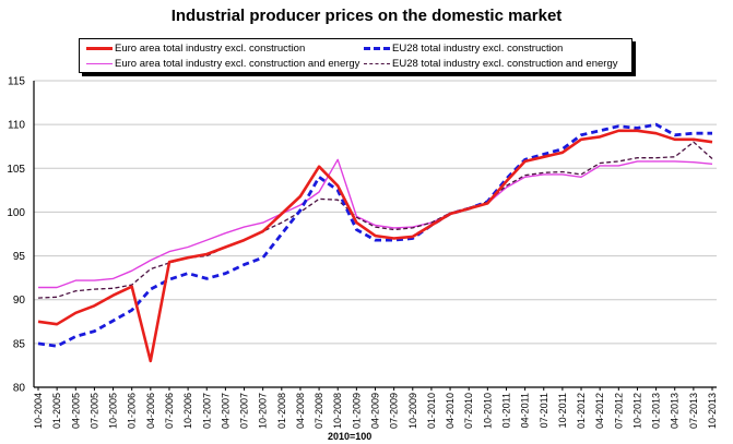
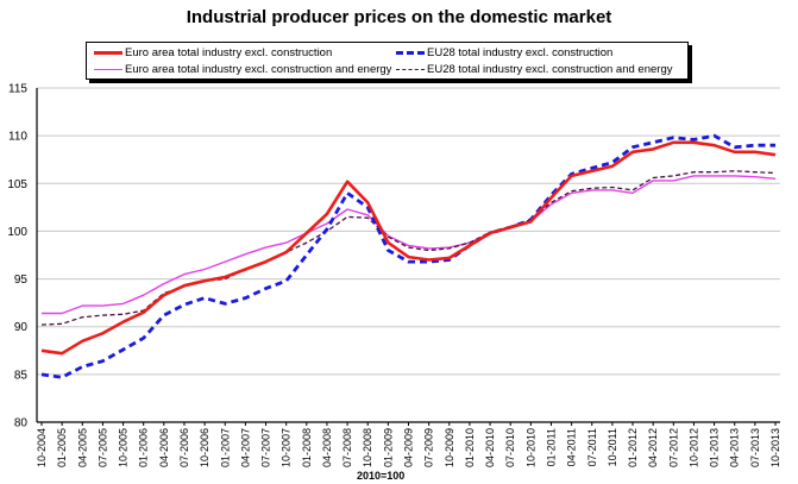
Euro area total industry excl. construction/04-2006: 83 -> 93
Euro area total industry excl. construction and energy/10-2008: 106 -> 102
EU28 total industry excl. construction and energy/07-2013: 108 -> 106
